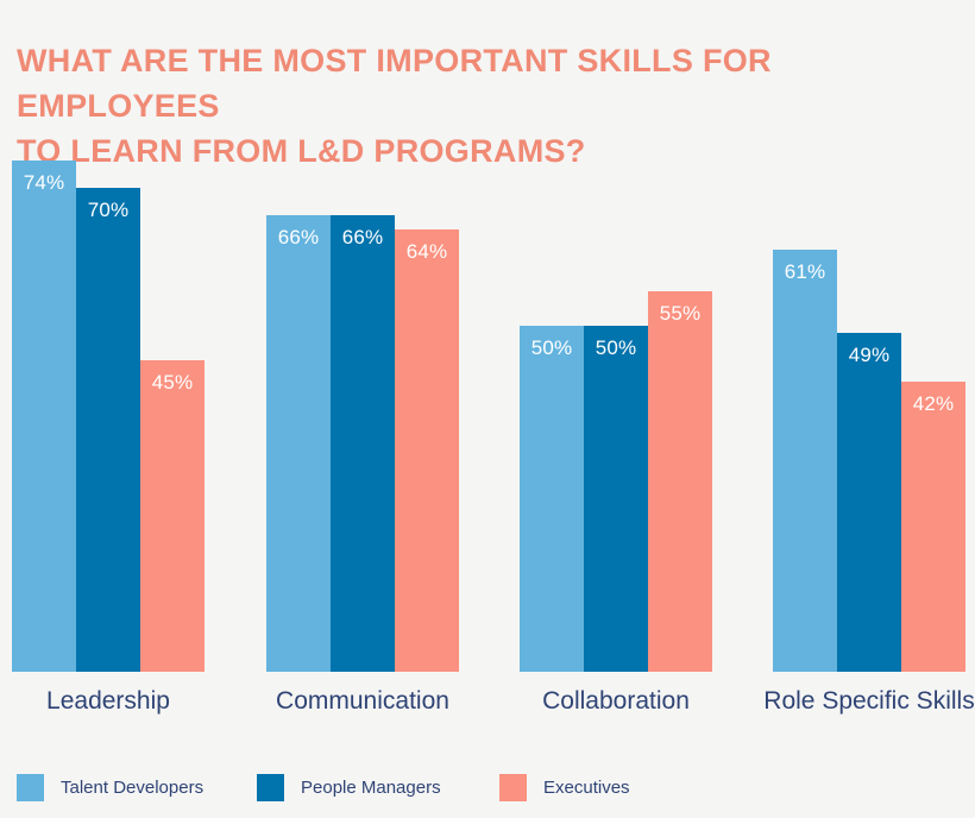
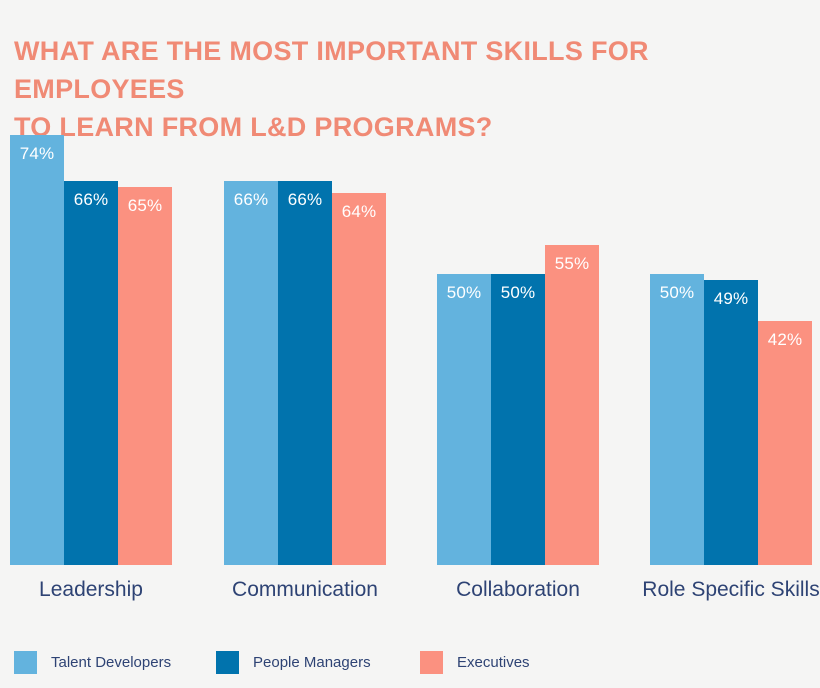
People Managers/Leadership: 70% -> 66%
Executives/Leadership: 45% -> 65%
Talent Developers/Role Specific Skills: 61% -> 50%
